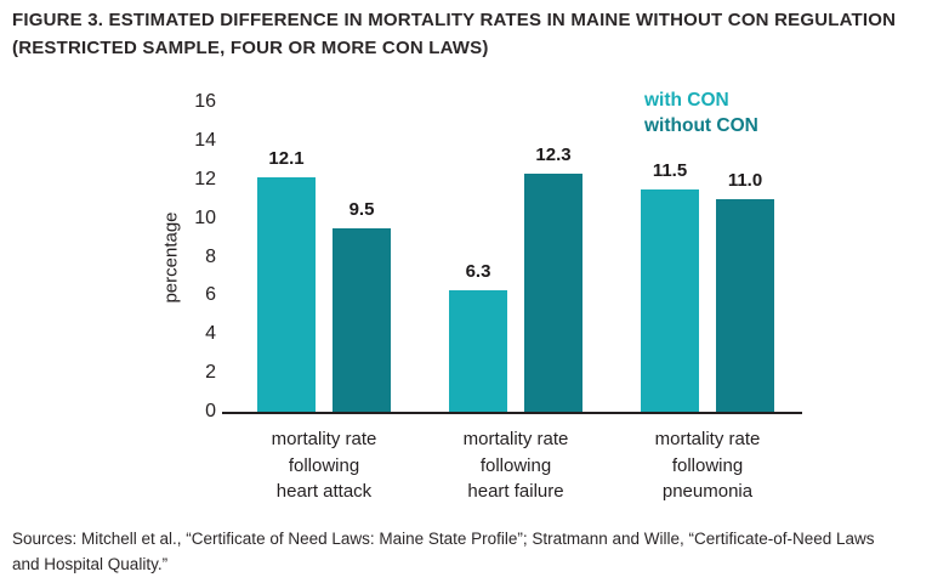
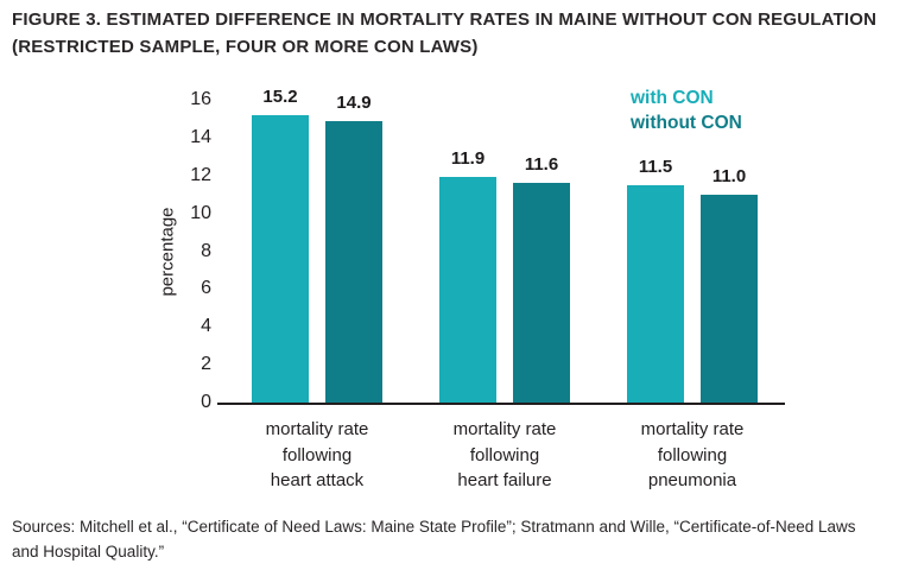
with CON/mortality rate following heart attack: 12.1 -> 15.2
without CON/mortality rate following heart attack: 9.5 -> 14.9
with CON/mortality rate following heart failure: 6.3 -> 11.9
without CON/mortality rate following heart failure: 12.3 -> 11.6
